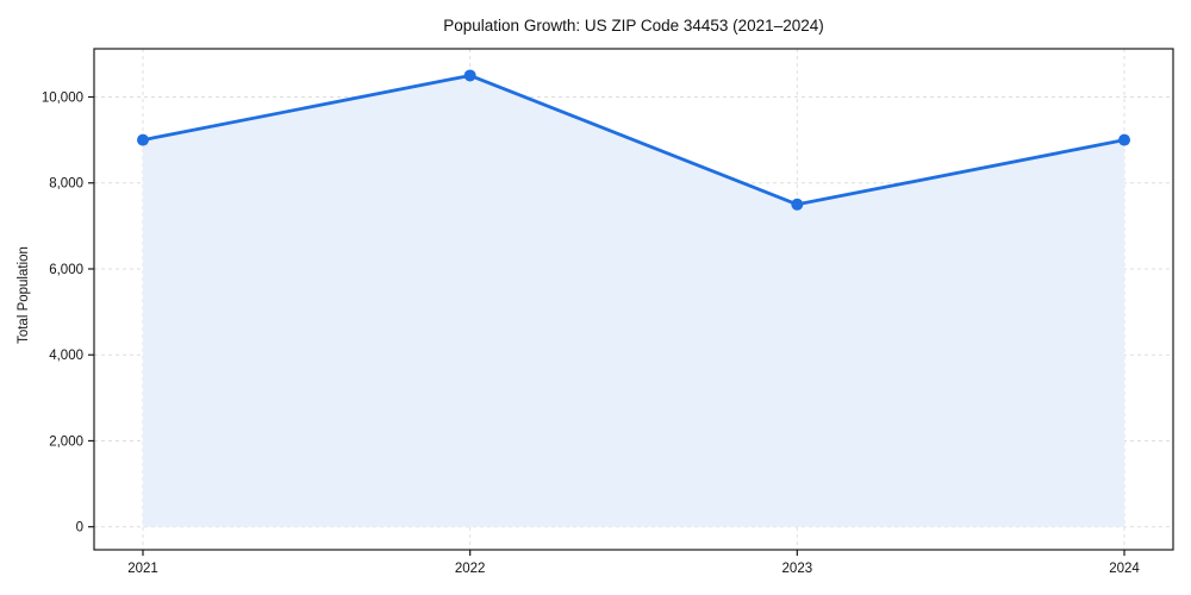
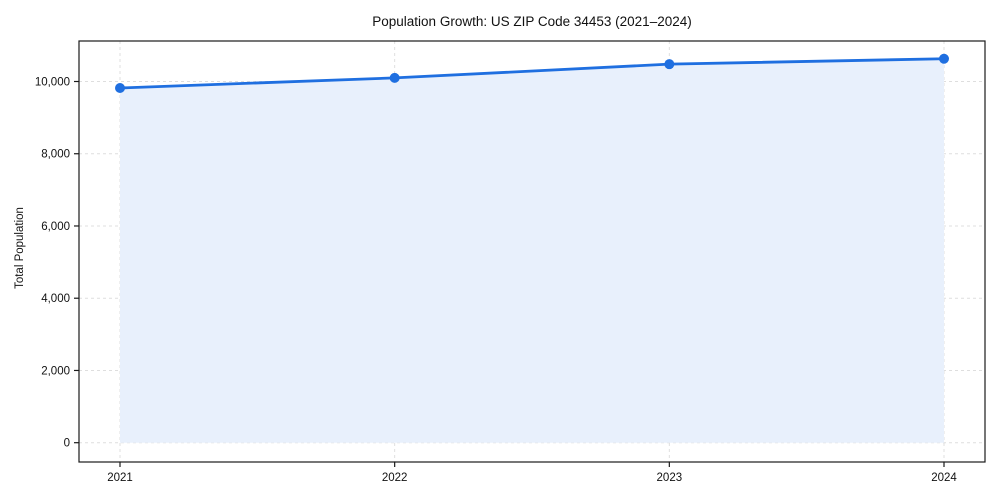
2021: 9000 -> 9800
2022: 10500 -> 10100
2023: 7500 -> 10500
2024: 9000 -> 10600
